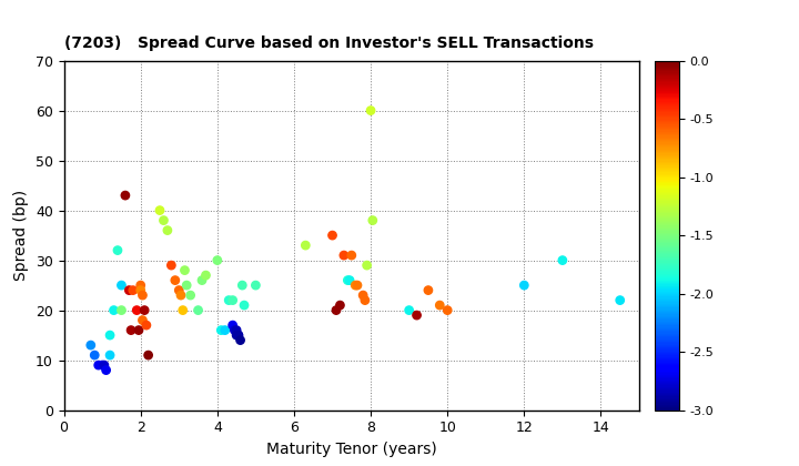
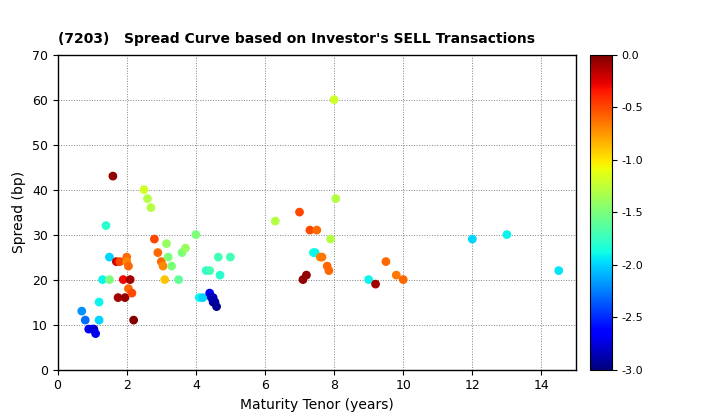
12: 25 -> 29
